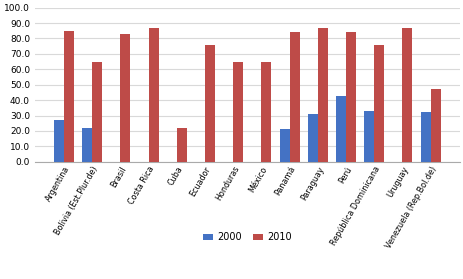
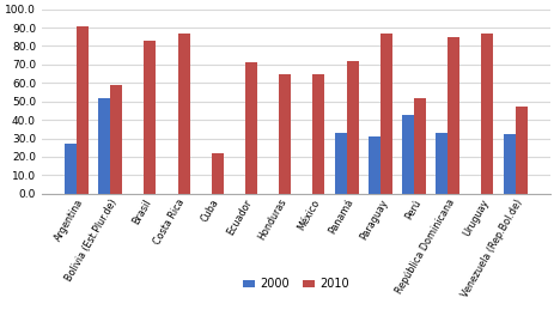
2010/Argentina: 85 -> 91
2000/Bolivia (Est.Plur.de): 22 -> 52
2010/Bolivia (Est.Plur.de): 65 -> 59
2010/Ecuador: 76 -> 71
2000/Panamá: 21 -> 33
2010/Panamá: 84 -> 72
2010/Perú: 84 -> 52
2010/República Dominicana: 76 -> 85
